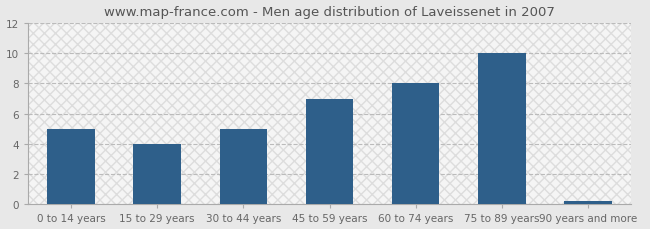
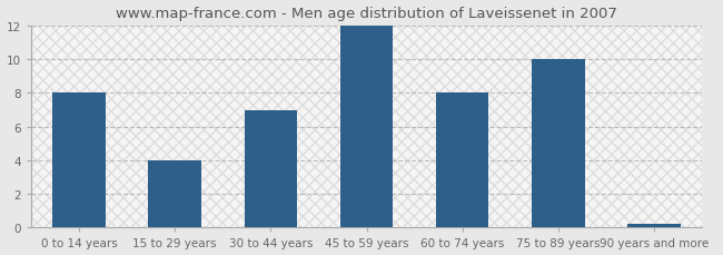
0 to 14 years: 5.0 -> 8.0
30 to 44 years: 5.0 -> 7.0
45 to 59 years: 7.0 -> 12.0
